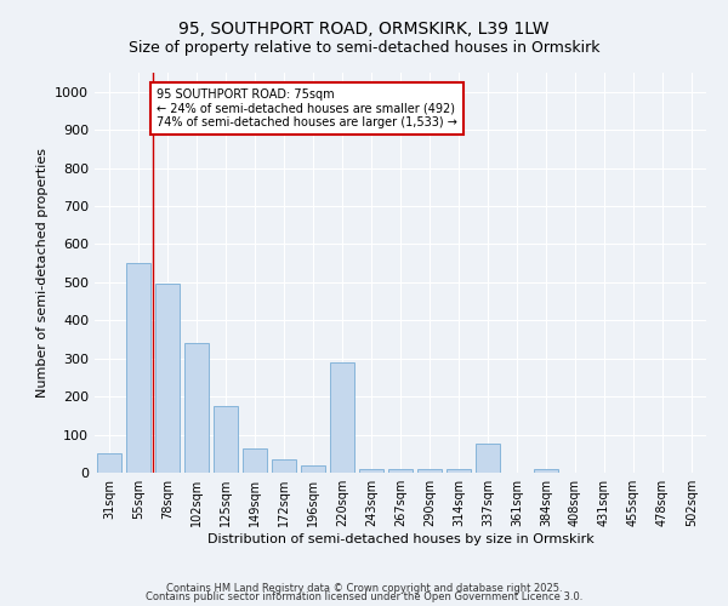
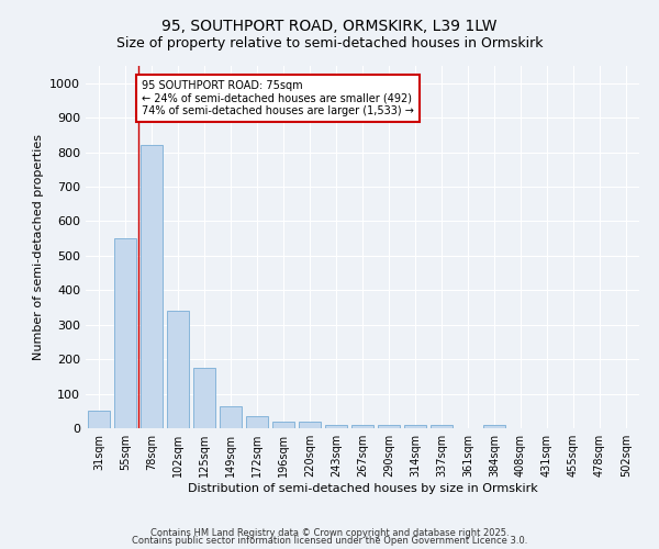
78sqm: 495 -> 820
220sqm: 290 -> 18
337sqm: 75 -> 8
